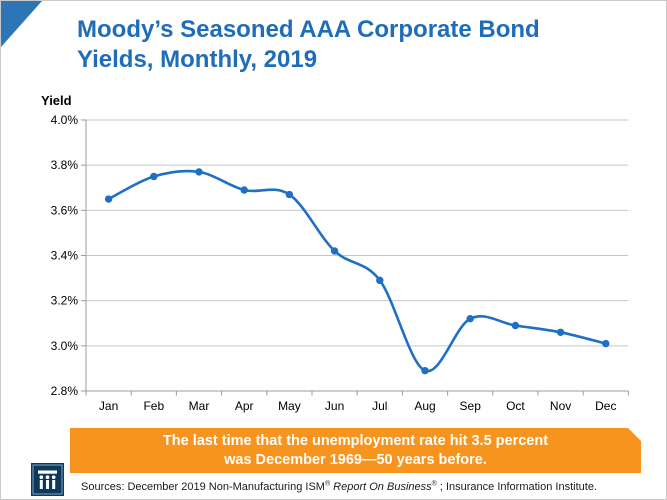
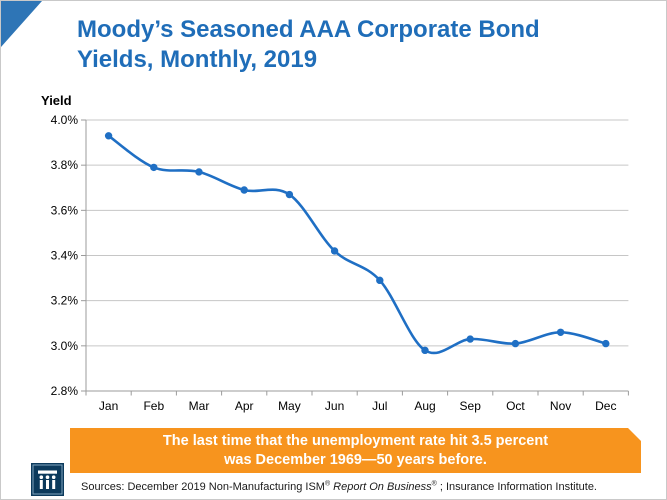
Jan: 3.65% -> 3.93%
Feb: 3.75% -> 3.79%
Aug: 2.89% -> 2.98%
Sep: 3.12% -> 3.03%
Oct: 3.09% -> 3.01%
